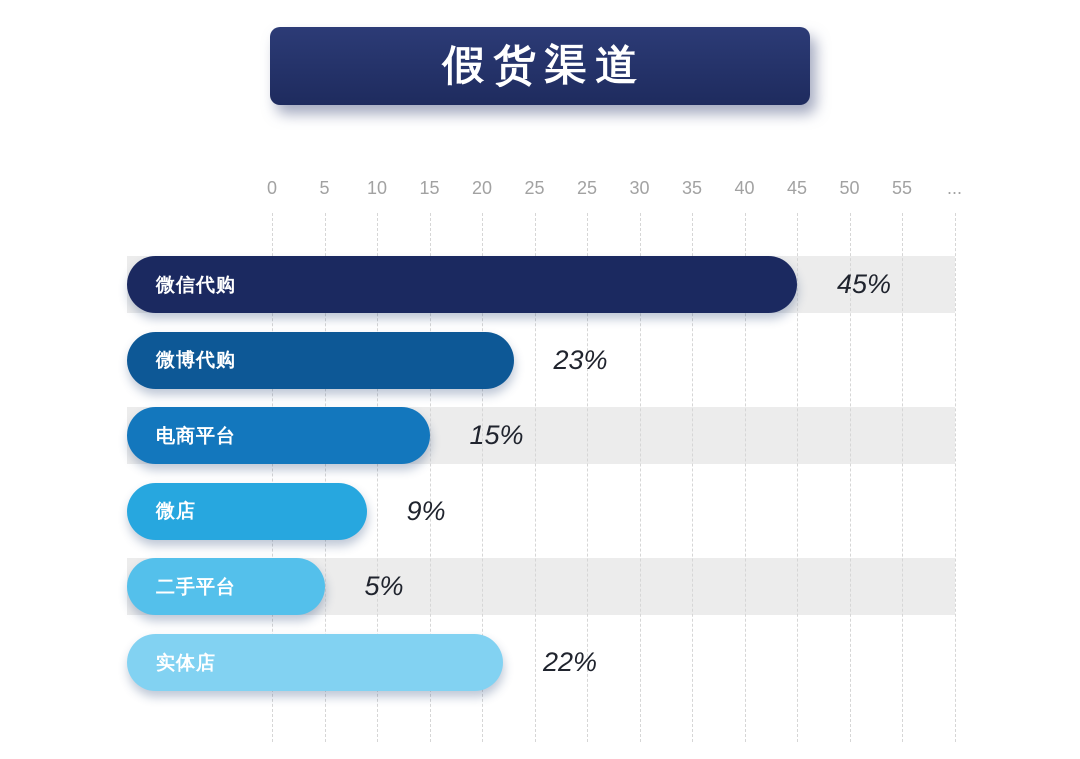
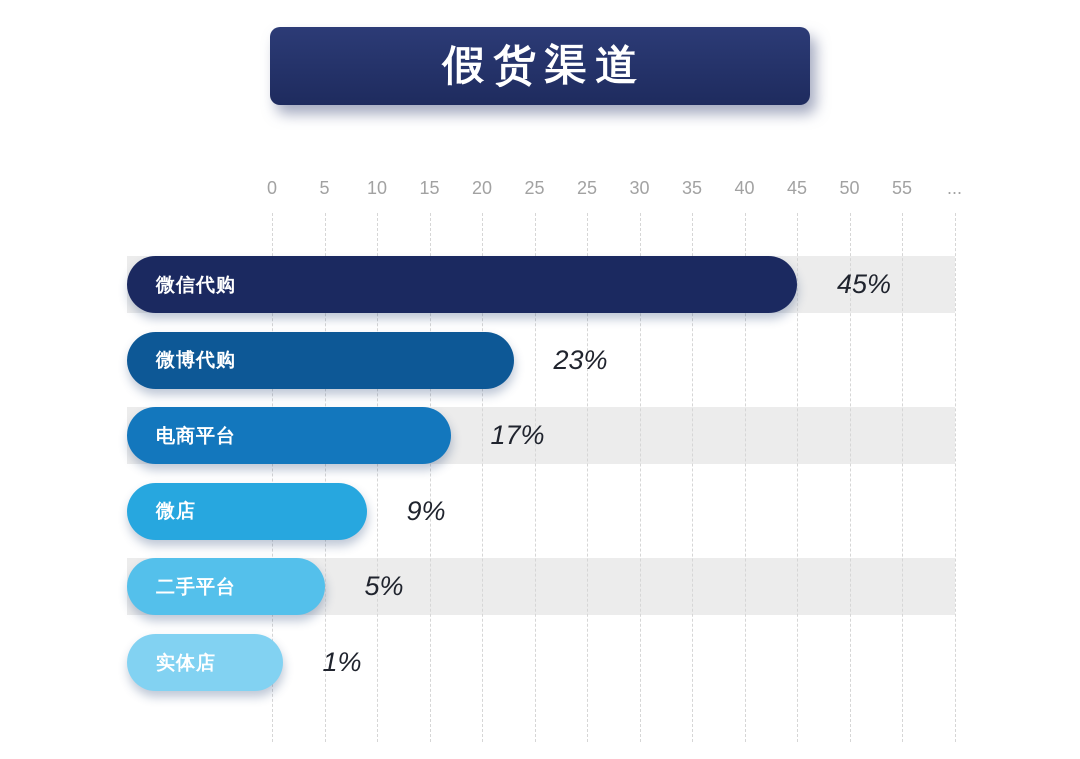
电商平台: 15% -> 17%
实体店: 22% -> 1%
